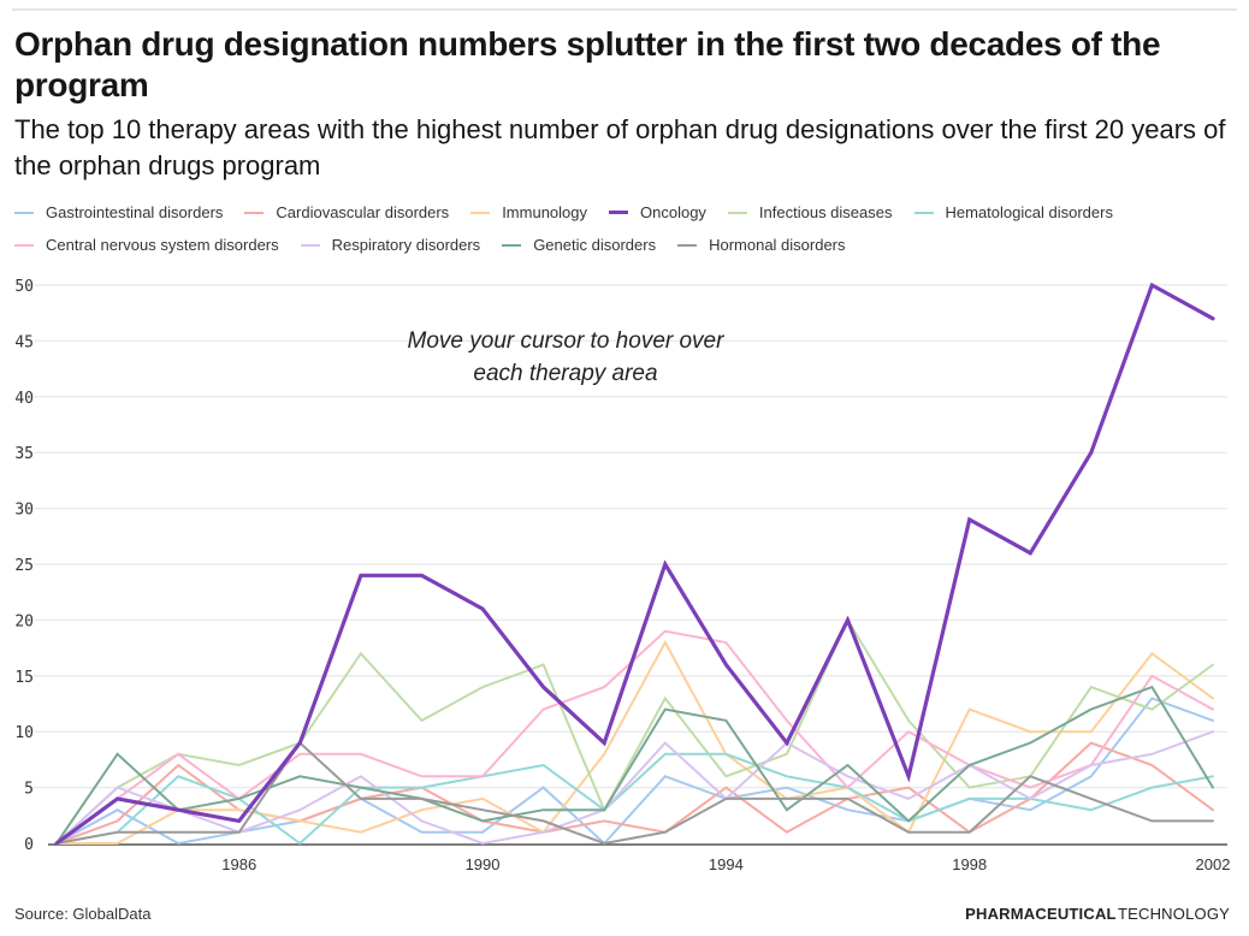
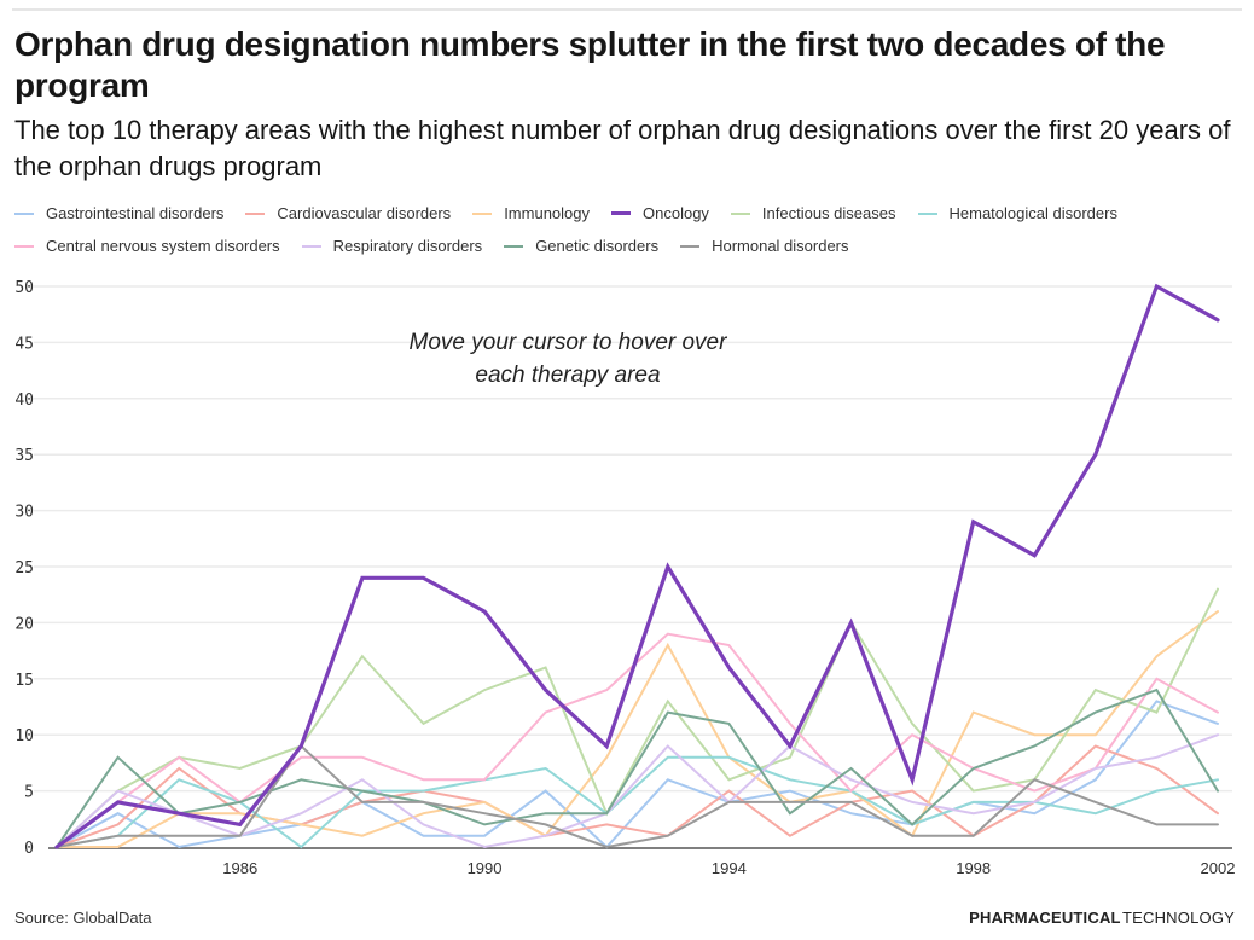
Cardiovascular disorders/1990: 2 -> 4
Respiratory disorders/1998: 7 -> 3
Immunology/2002: 13 -> 21
Infectious diseases/2002: 16 -> 23
